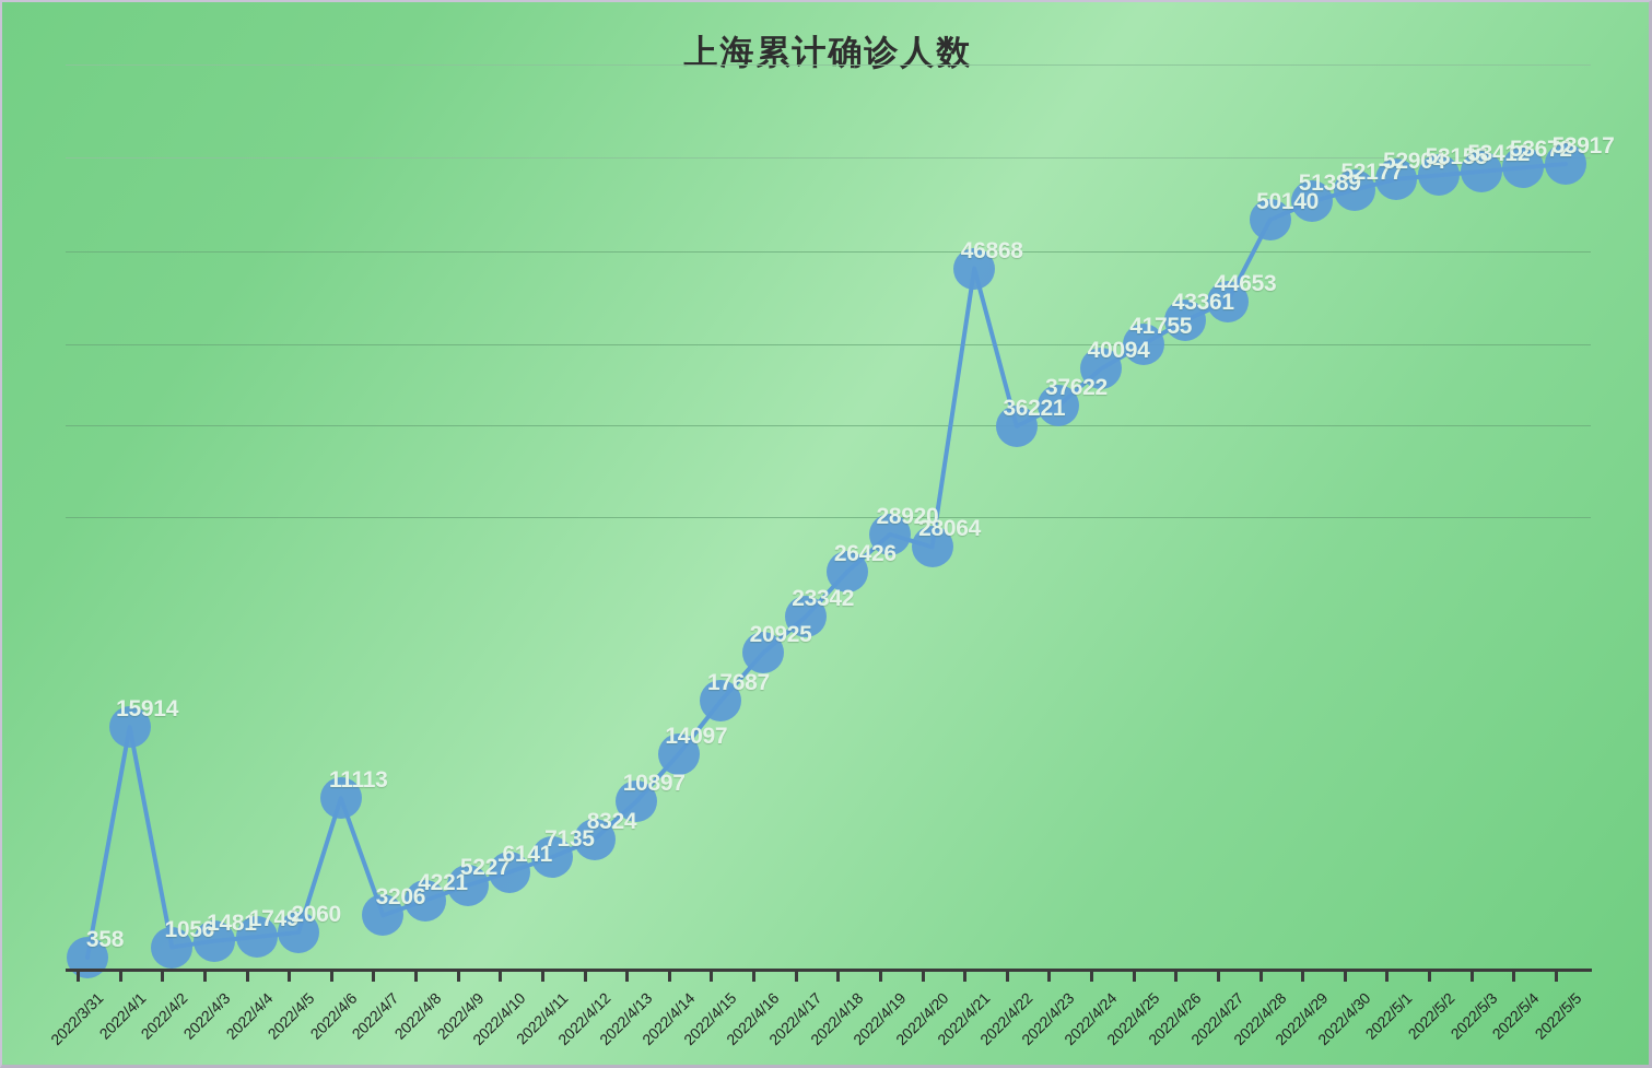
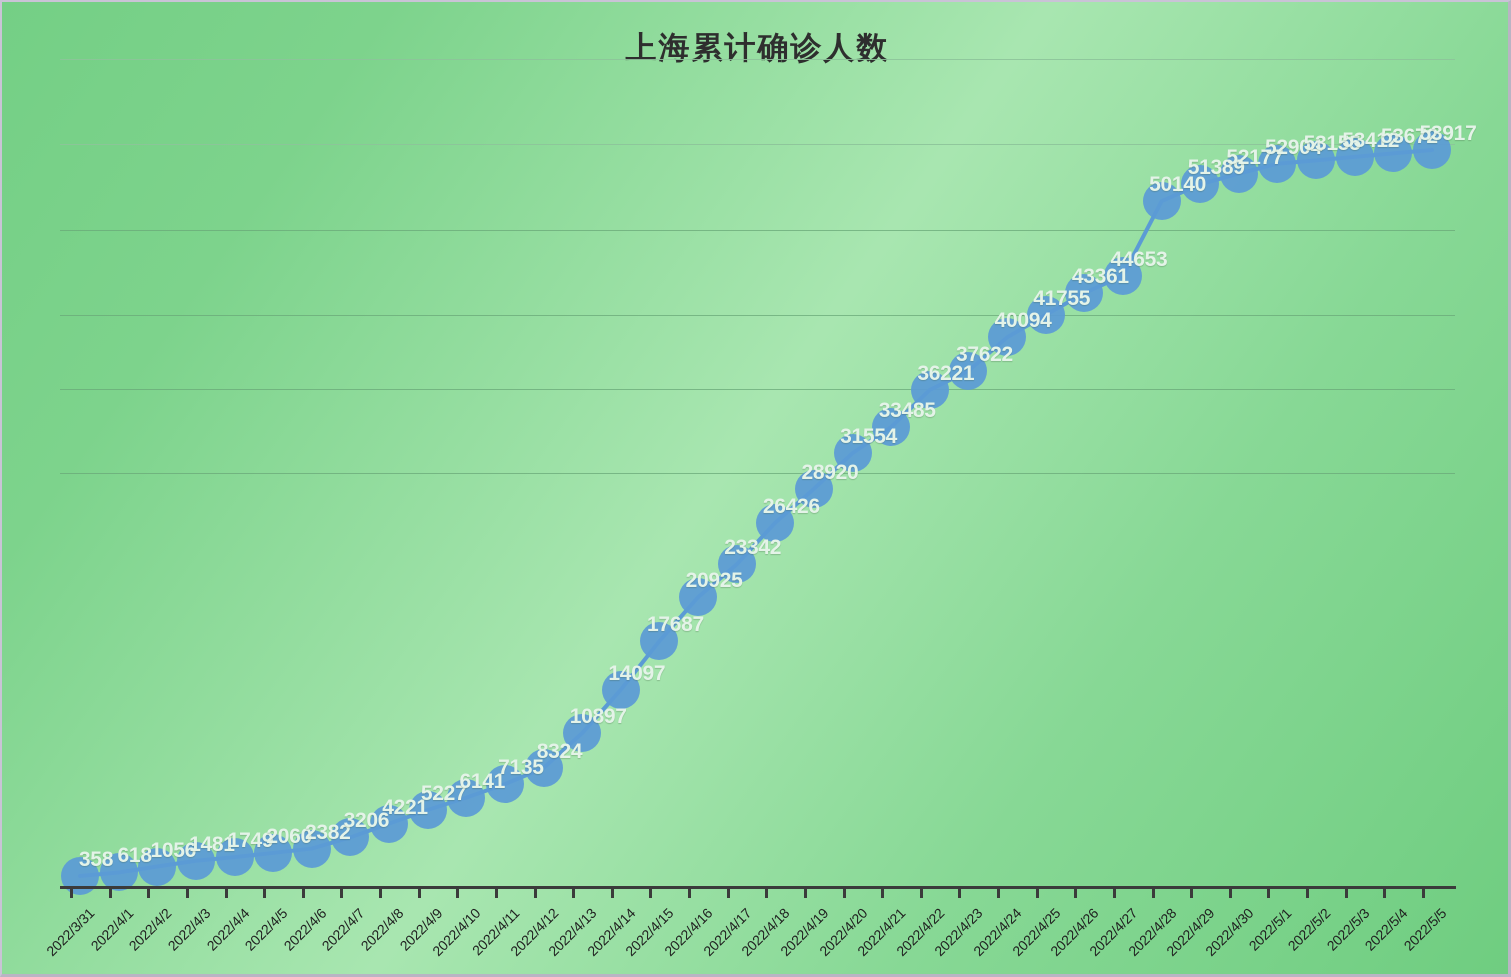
2022/4/1: 15914 -> 618
2022/4/6: 11113 -> 2382
2022/4/20: 28064 -> 31554
2022/4/21: 46868 -> 33485
